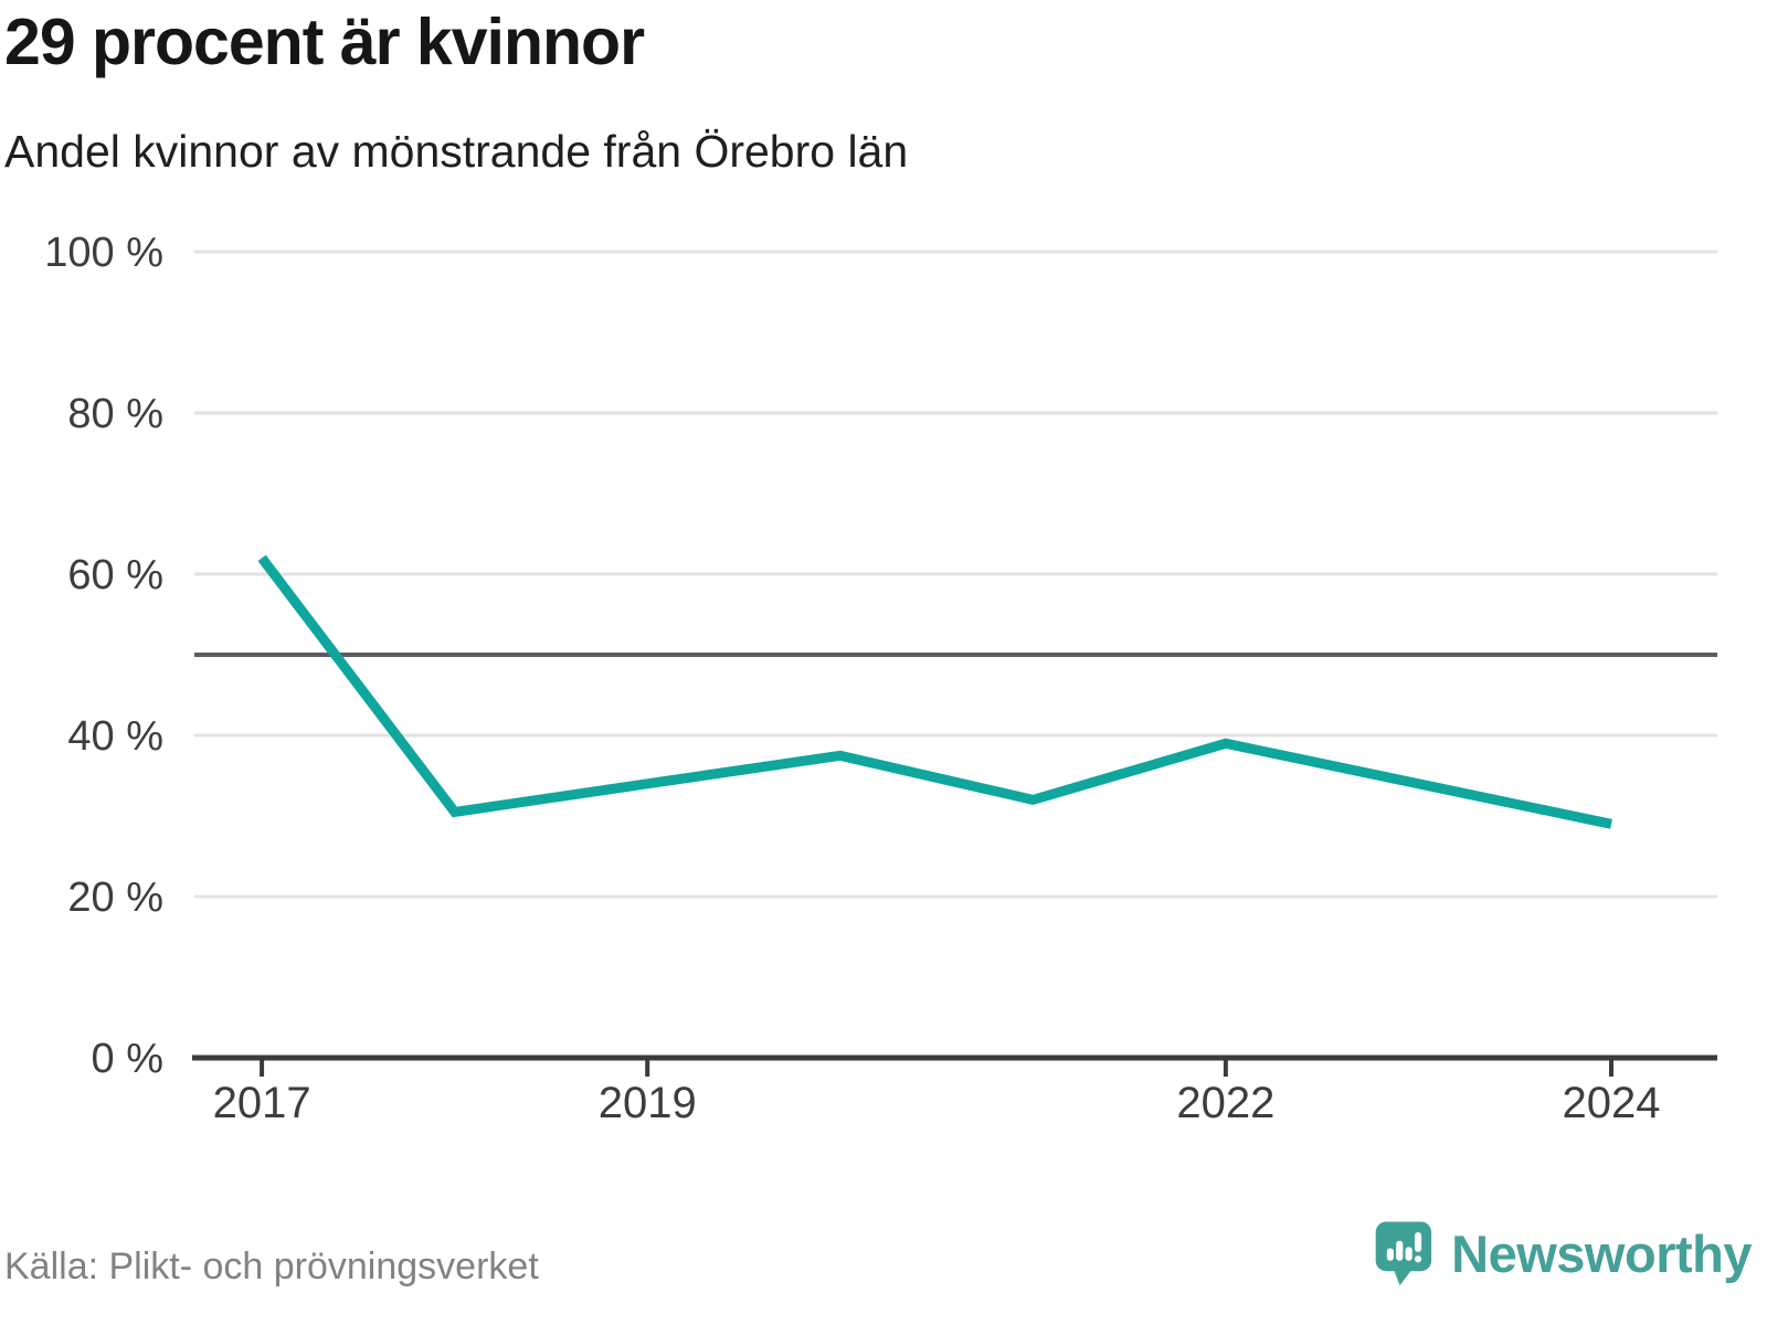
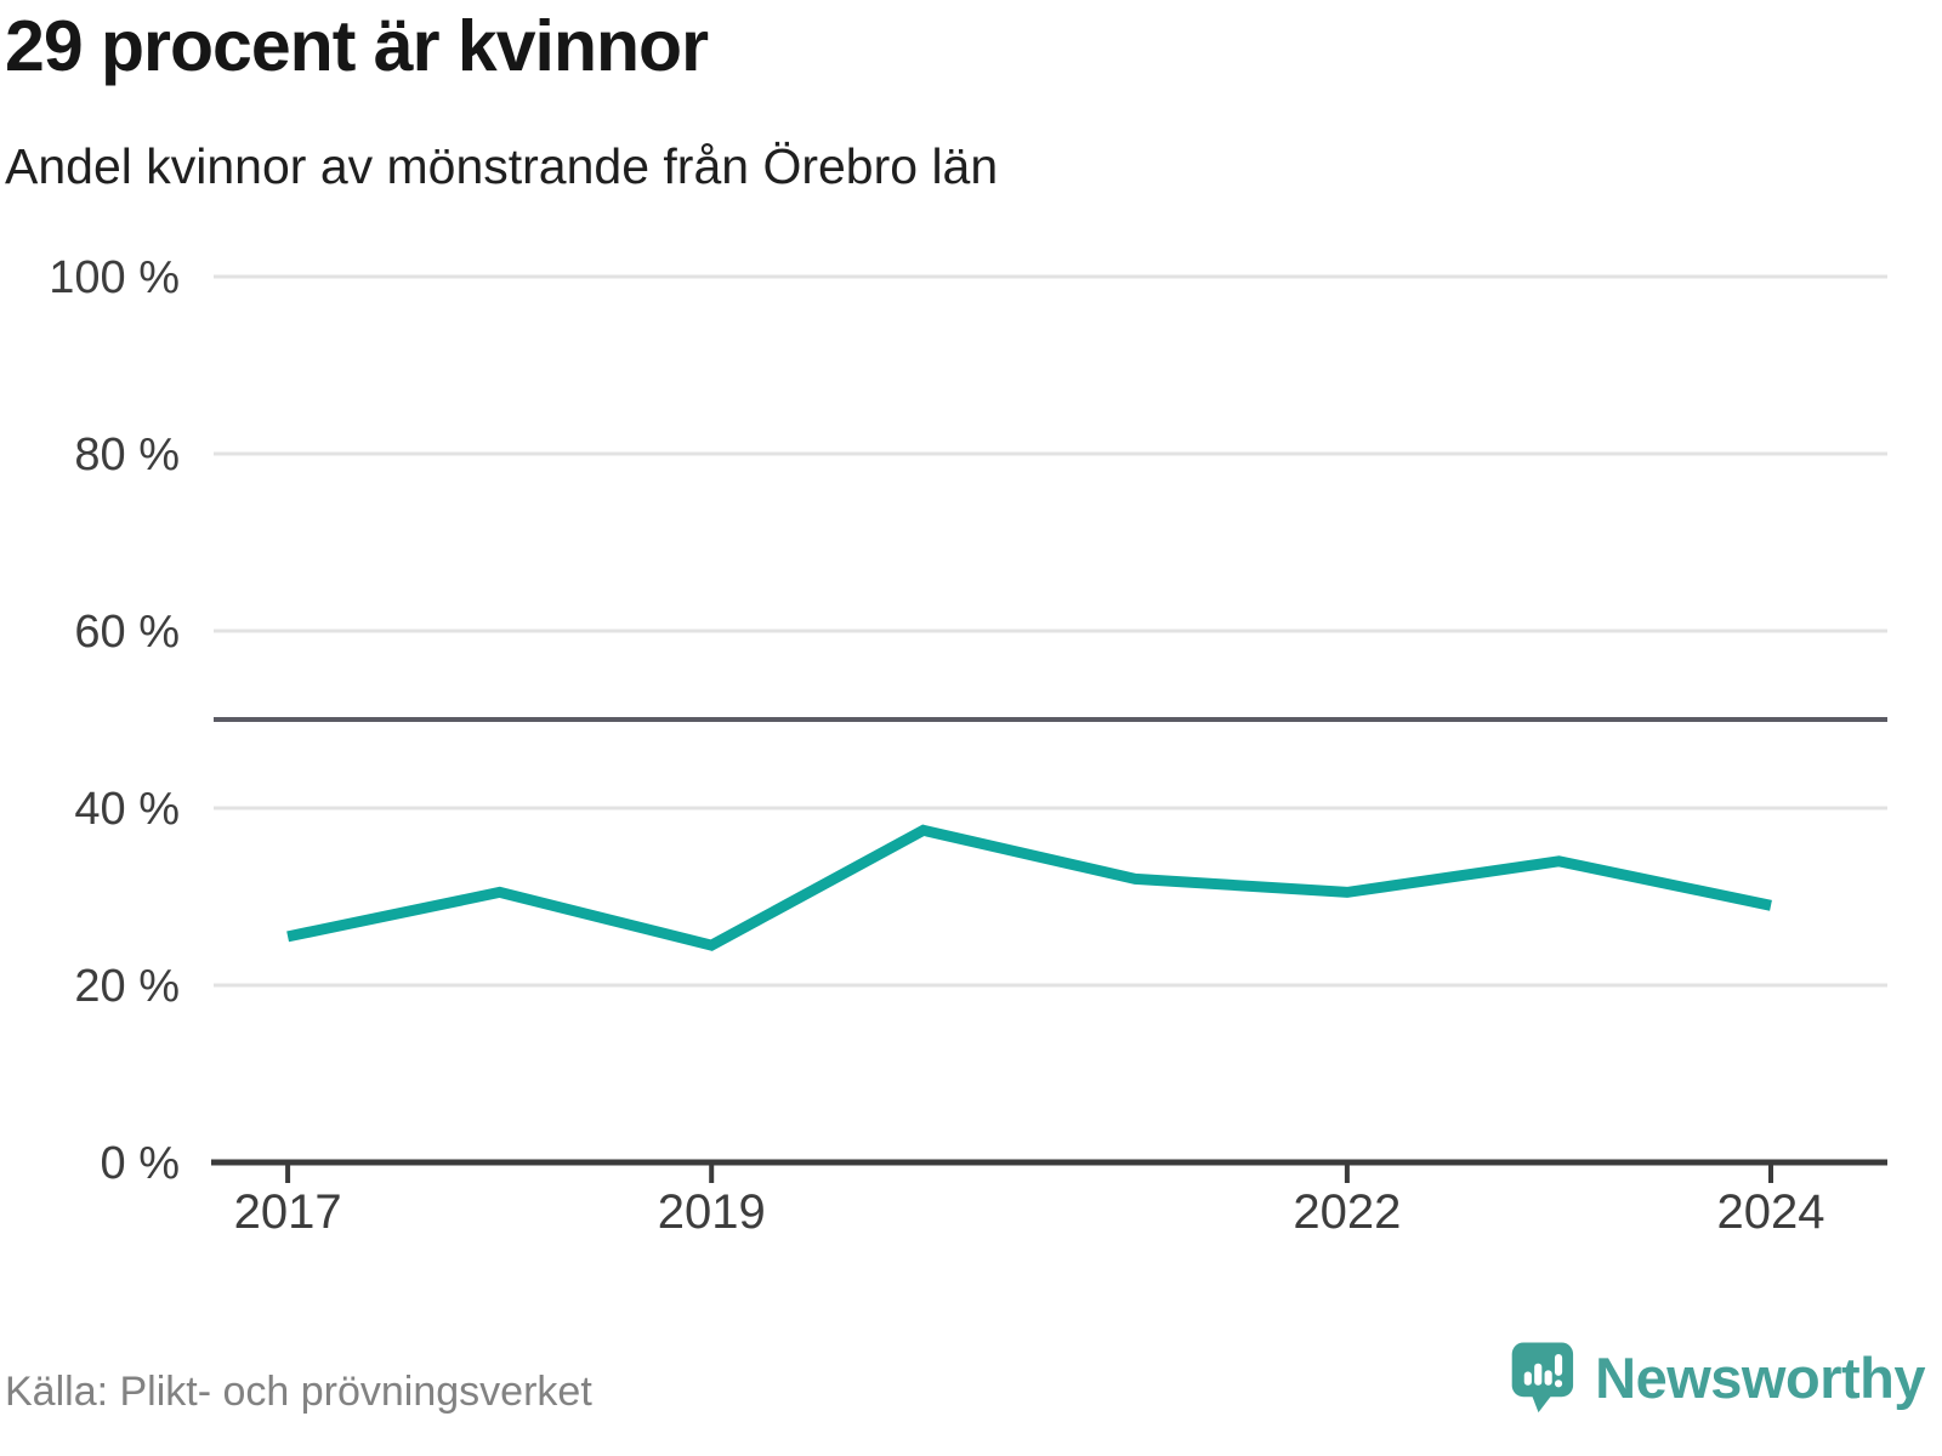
2017: 62% -> 26%
2019: 34% -> 24%
2022: 39% -> 30%
